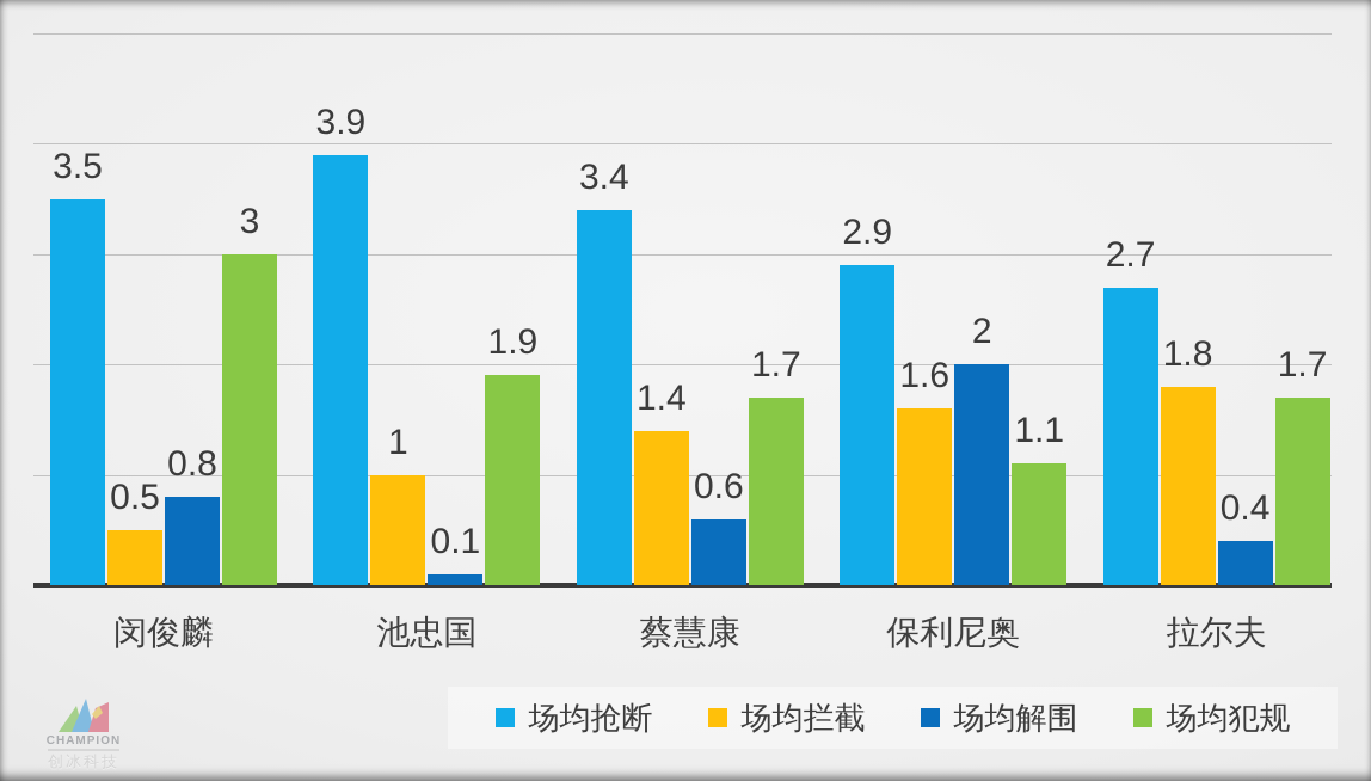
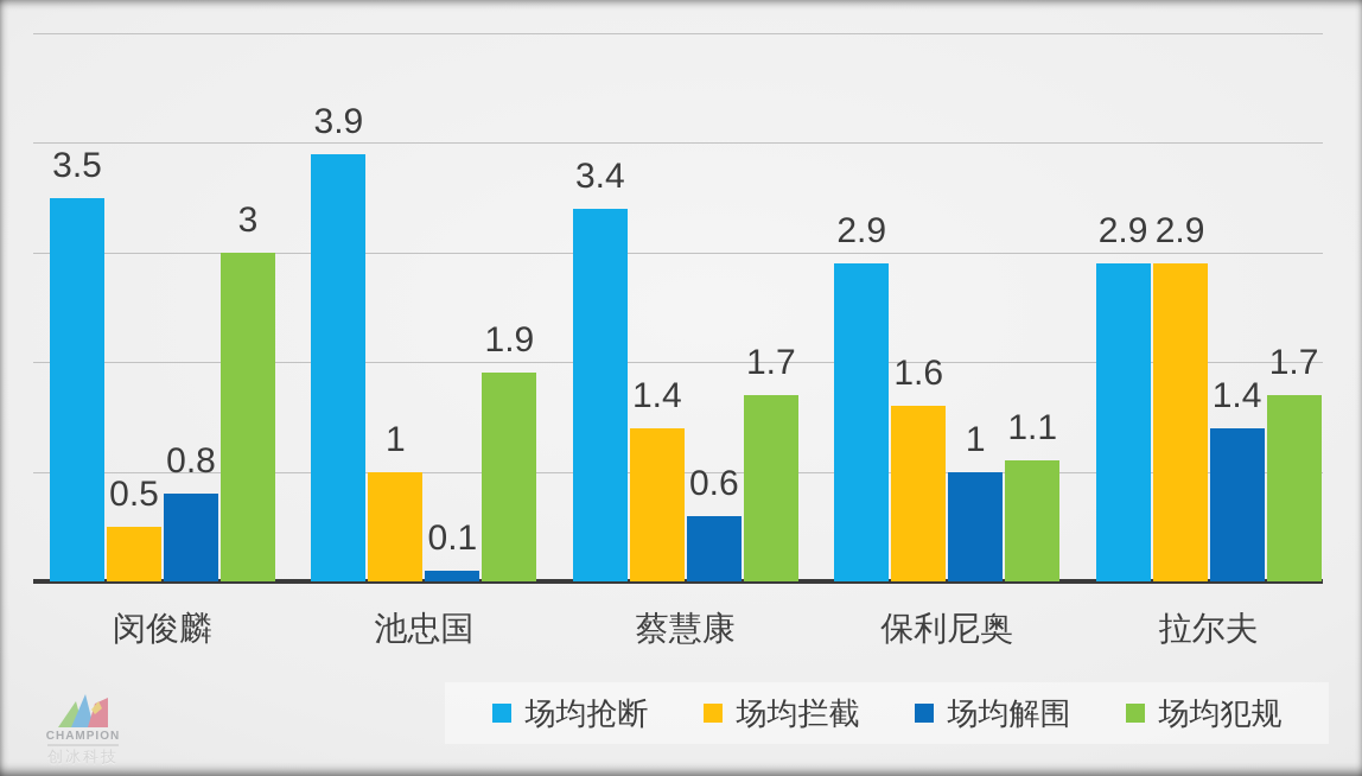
场均解围/保利尼奥: 2 -> 1
场均抢断/拉尔夫: 2.7 -> 2.9
场均拦截/拉尔夫: 1.8 -> 2.9
场均解围/拉尔夫: 0.4 -> 1.4
